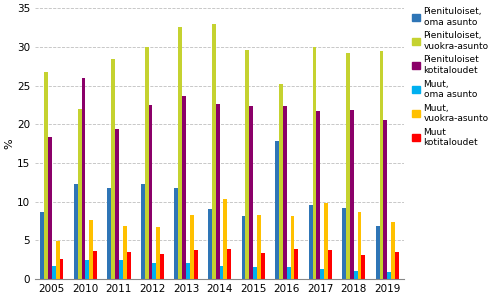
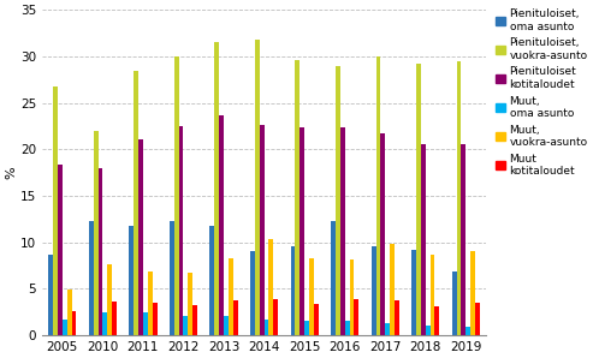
Pienituloiset kotitaloudet/2010: 26.0 -> 18.0
Pienituloiset kotitaloudet/2011: 19.4 -> 21.1
Pienituloiset, vuokra-asunto/2013: 32.6 -> 31.5
Pienituloiset, vuokra-asunto/2014: 33.0 -> 31.8
Pienituloiset, oma asunto/2015: 8.2 -> 9.5
Pienituloiset, oma asunto/2016: 17.8 -> 12.3
Pienituloiset, vuokra-asunto/2016: 25.2 -> 29.0
Pienituloiset kotitaloudet/2018: 21.8 -> 20.6
Muut, vuokra-asunto/2019: 7.4 -> 9.0
